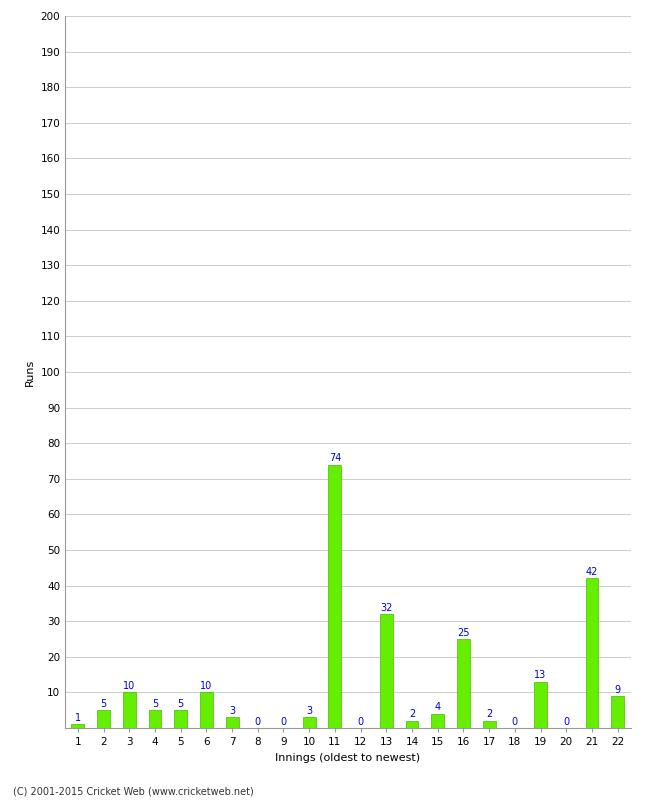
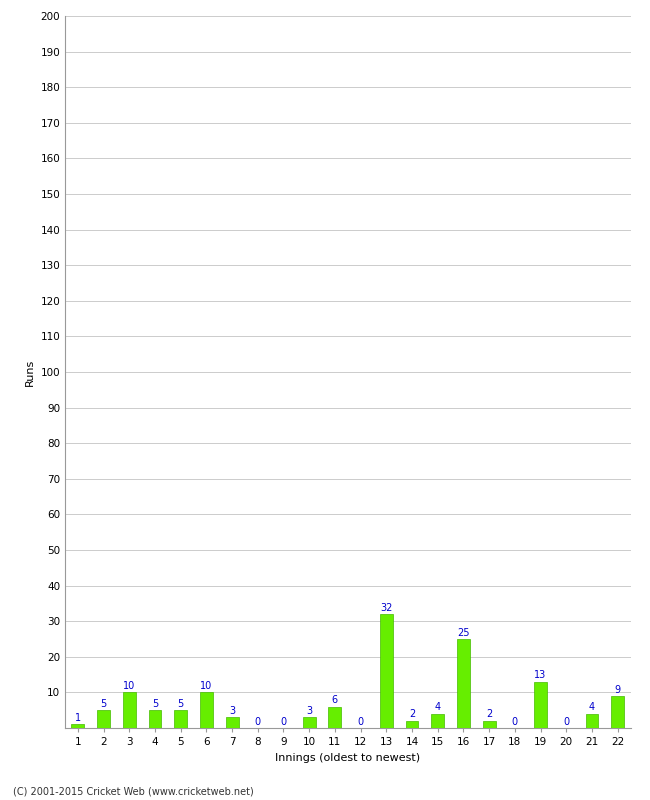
11: 74 -> 6
21: 42 -> 4
